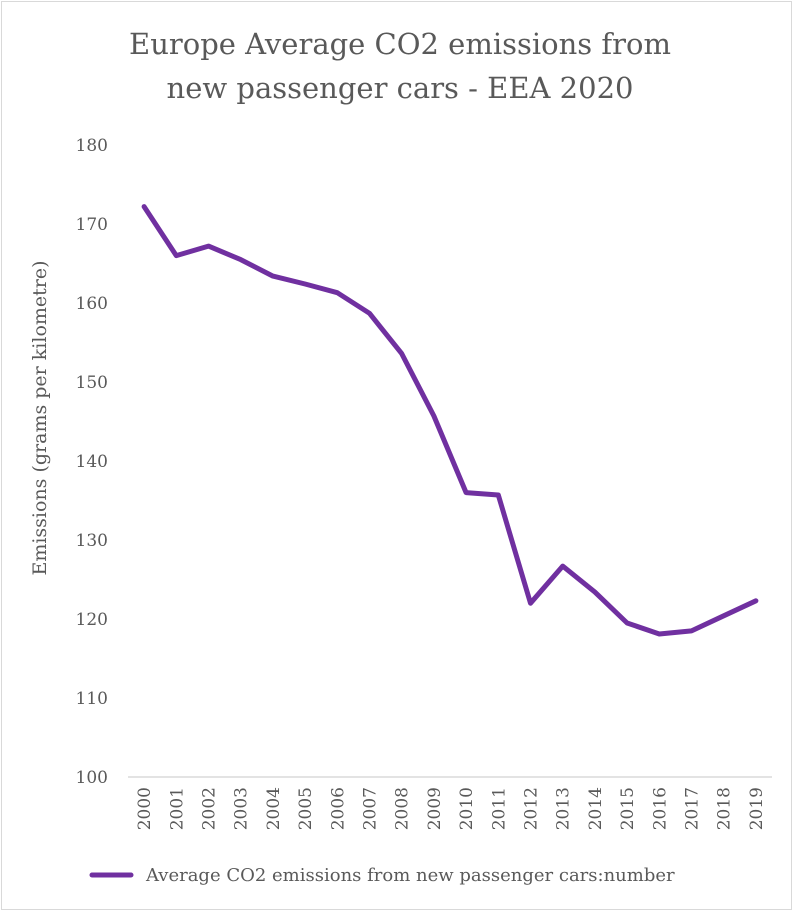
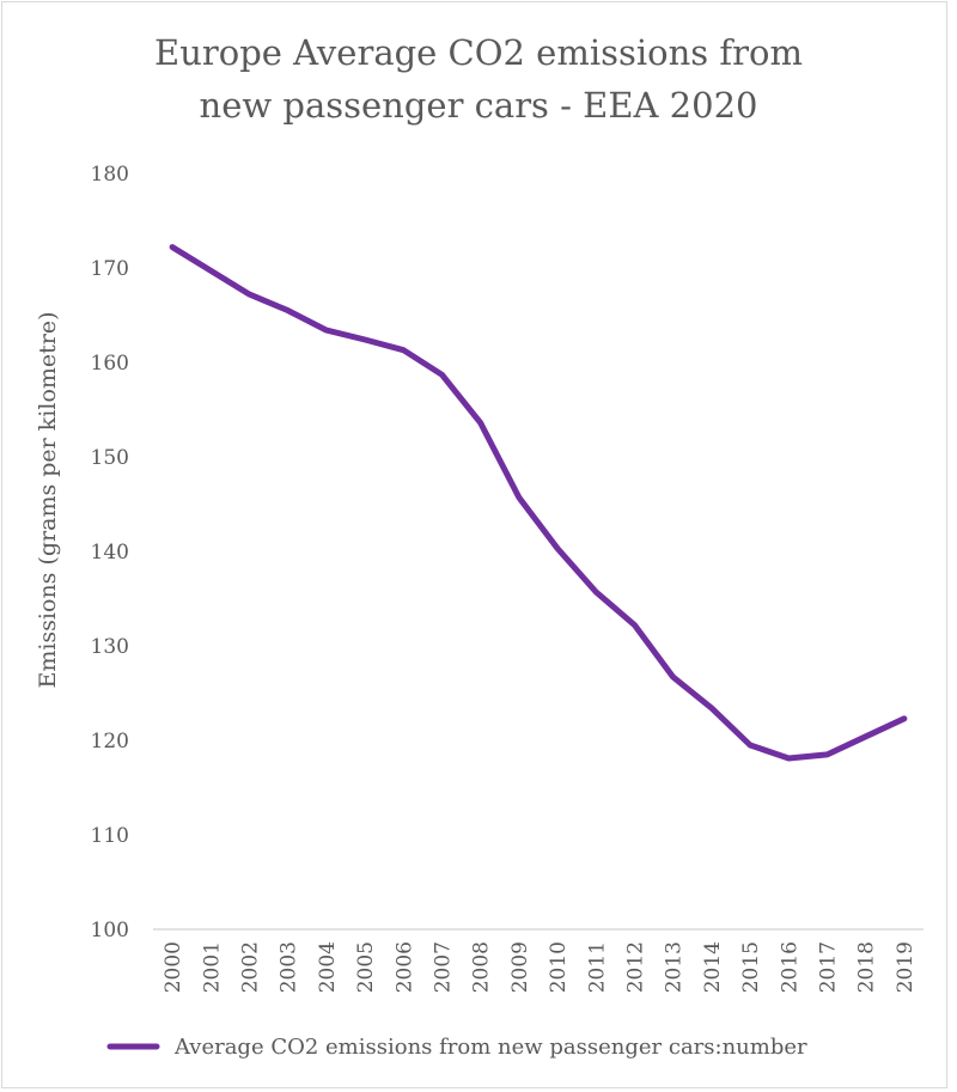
2001: 166 -> 170
2010: 136 -> 140
2012: 122 -> 132
